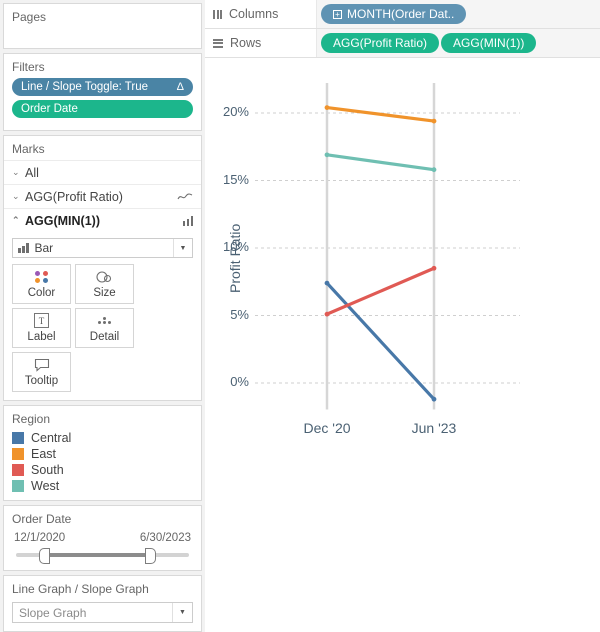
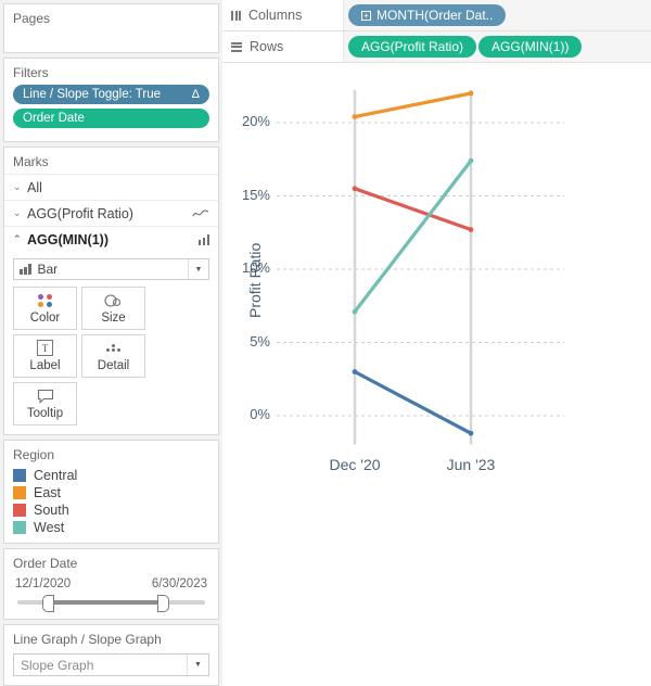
Central/Dec '20: 7.4% -> 3.0%
South/Dec '20: 5.1% -> 15.5%
West/Dec '20: 16.9% -> 7.1%
East/Jun '23: 19.4% -> 22.0%
South/Jun '23: 8.5% -> 12.7%
West/Jun '23: 15.8% -> 17.4%
